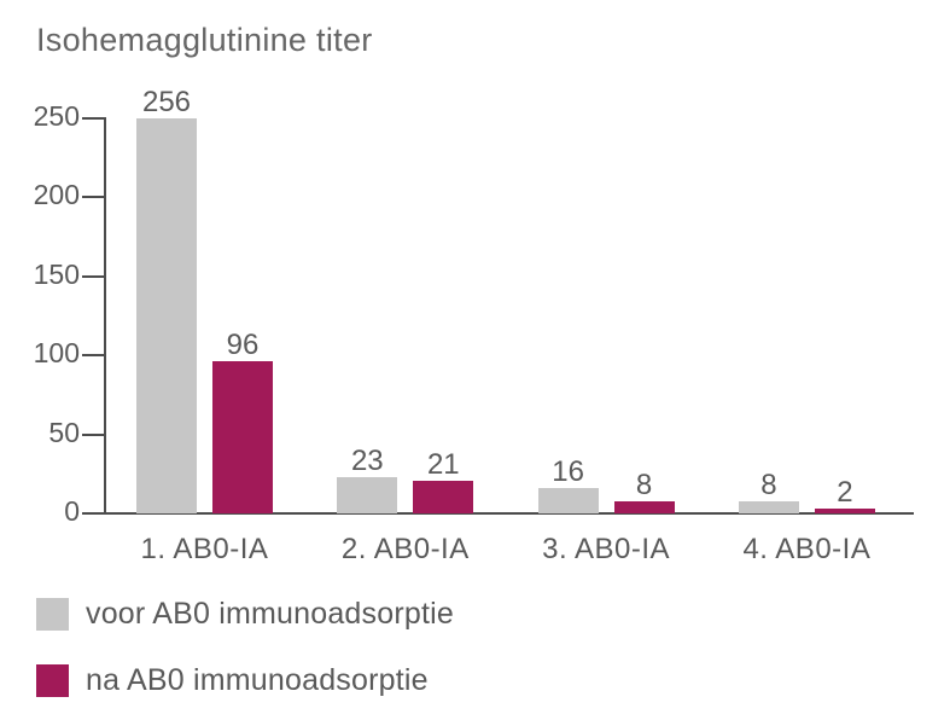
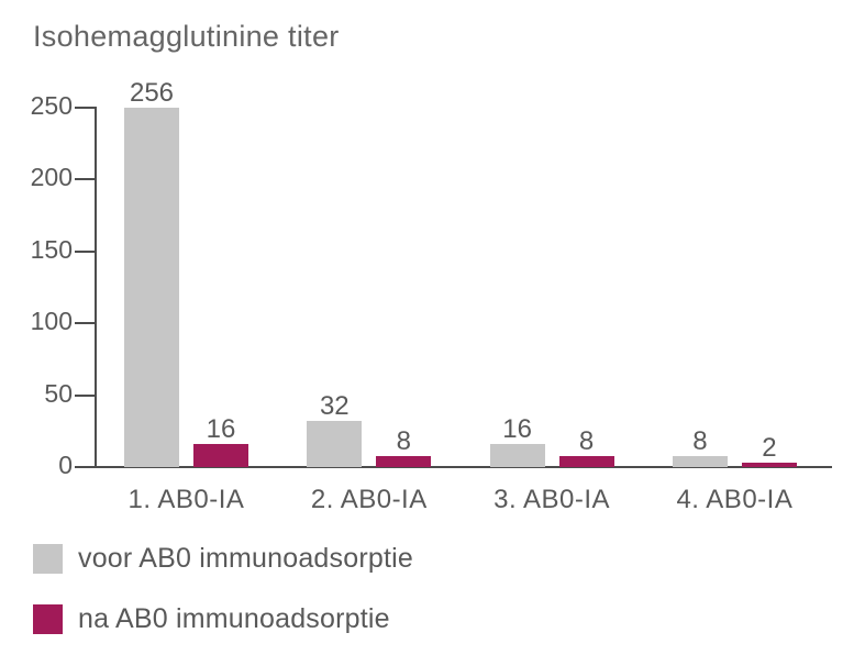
na AB0 immunoadsorptie/1. AB0-IA: 96 -> 16
voor AB0 immunoadsorptie/2. AB0-IA: 23 -> 32
na AB0 immunoadsorptie/2. AB0-IA: 21 -> 8
